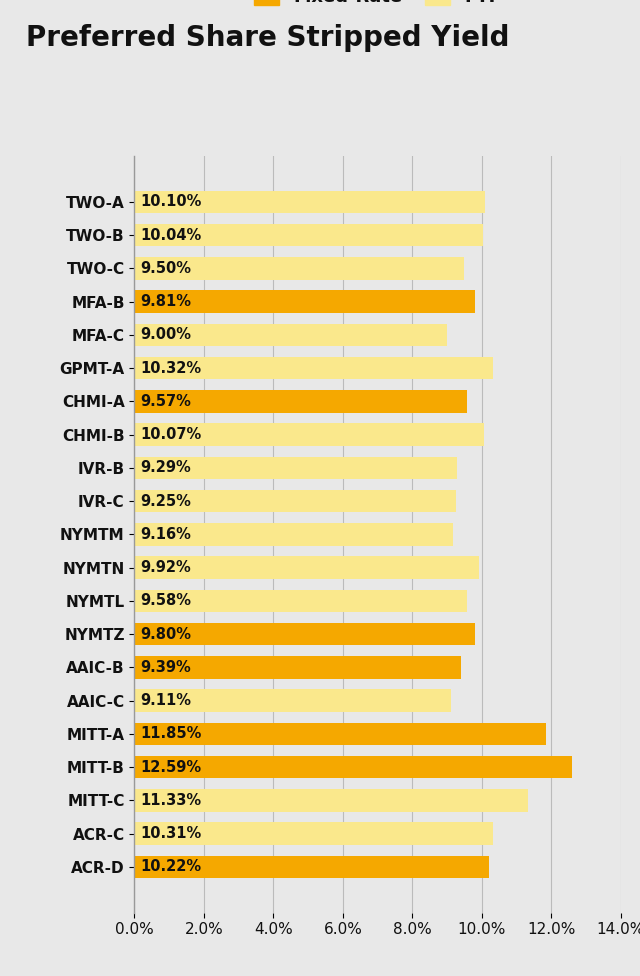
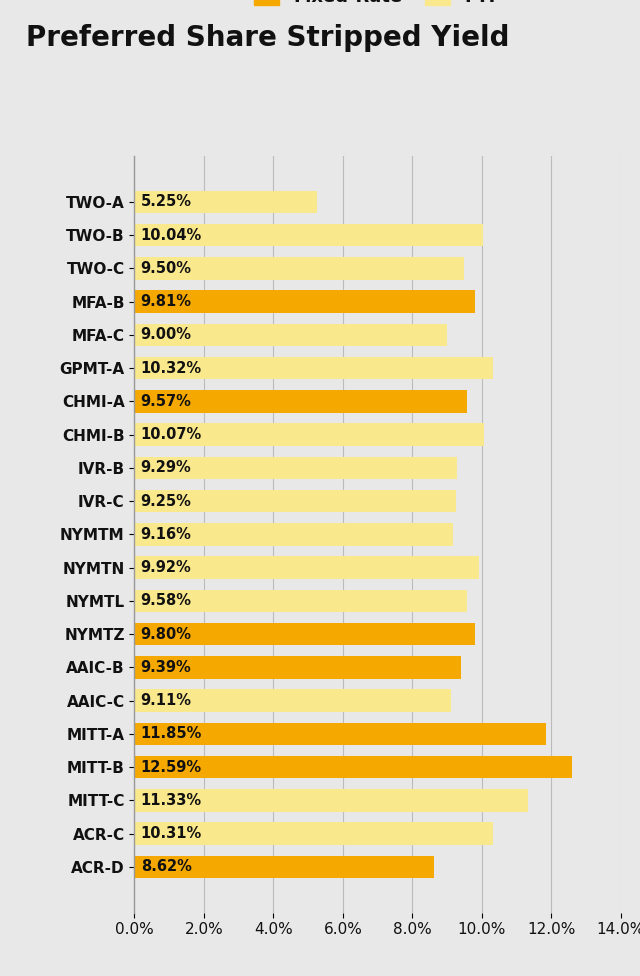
TWO-A: 10.10% -> 5.25%
ACR-D: 10.22% -> 8.62%
